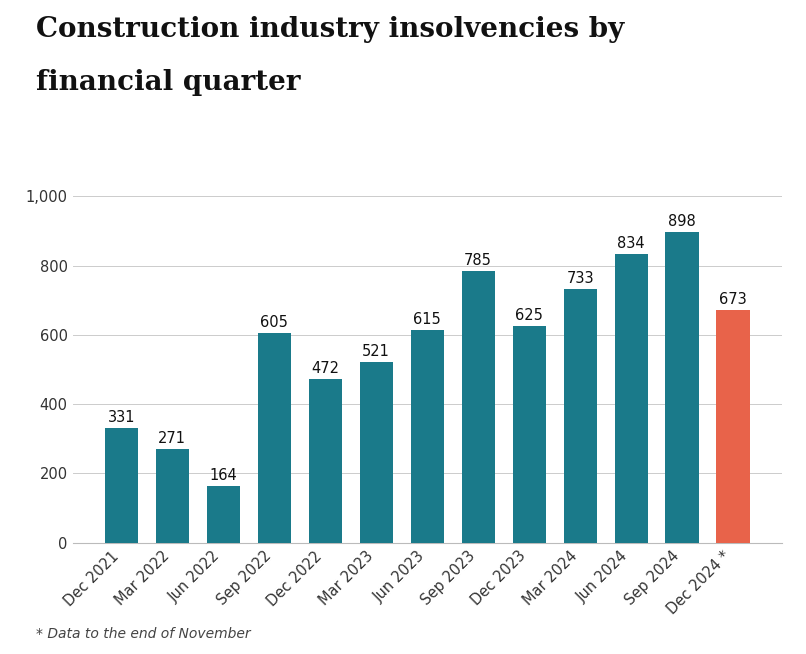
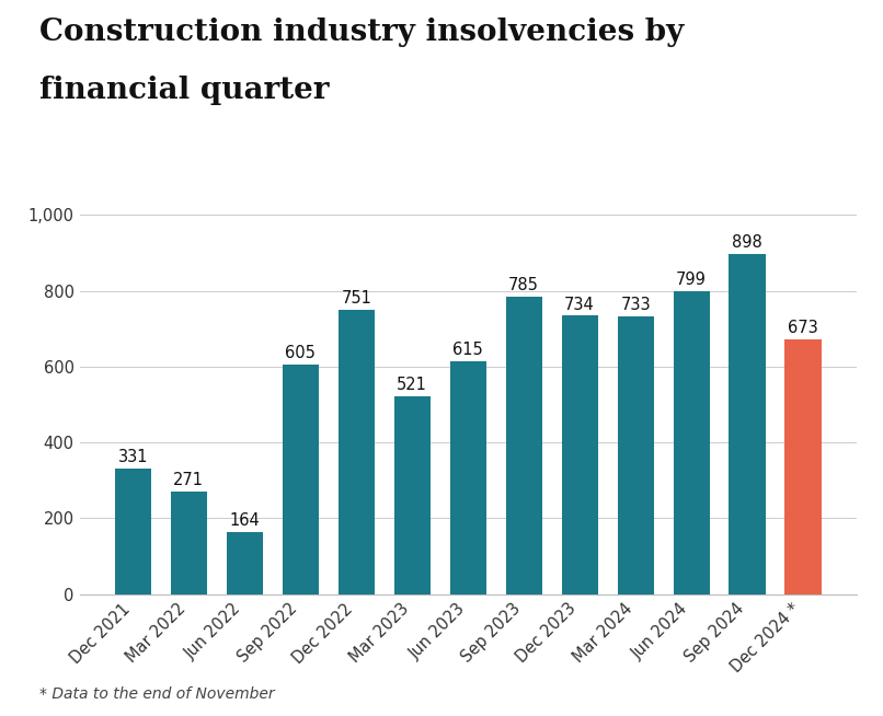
Dec 2022: 472 -> 751
Dec 2023: 625 -> 734
Jun 2024: 834 -> 799
